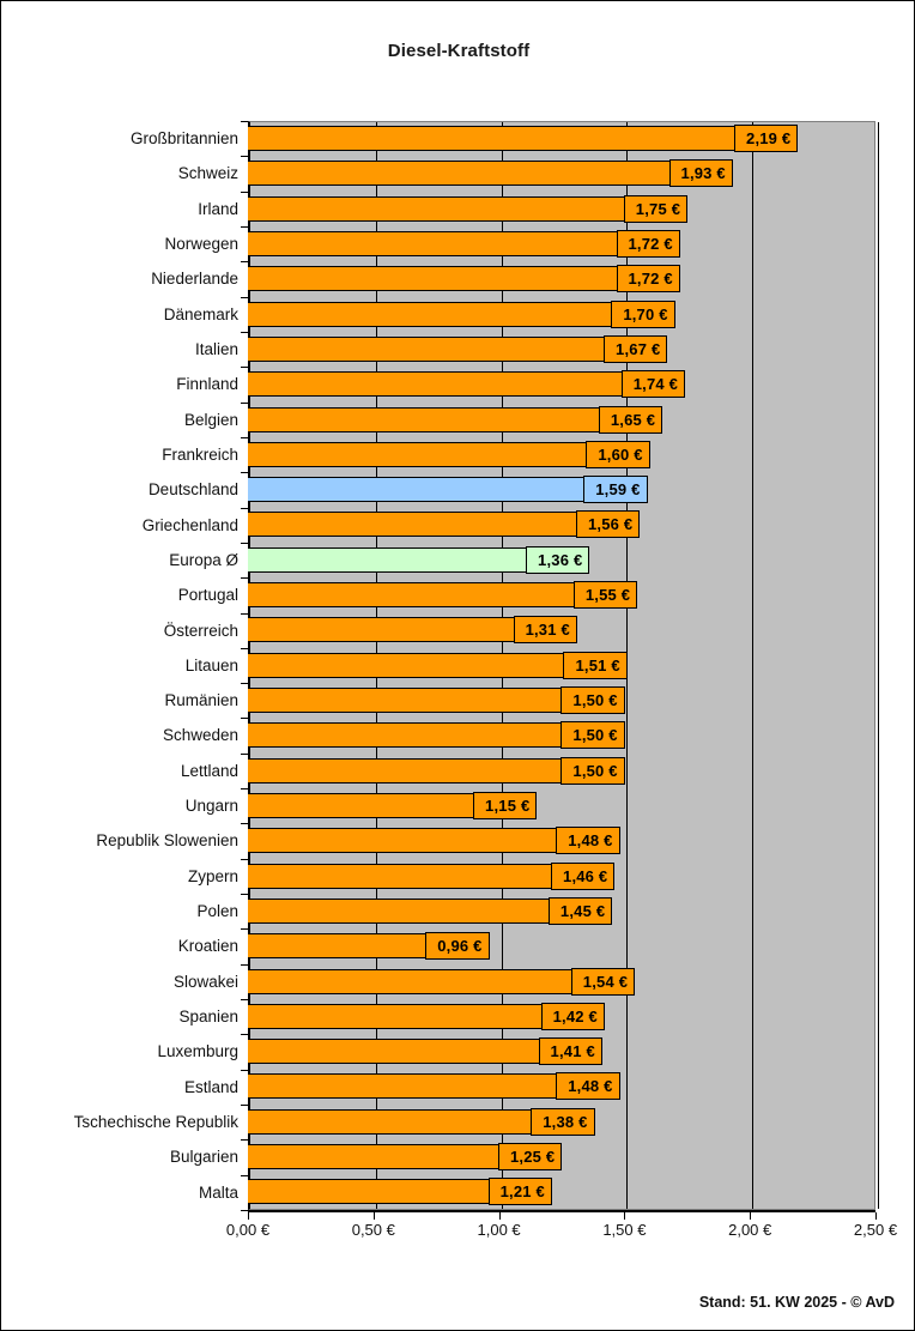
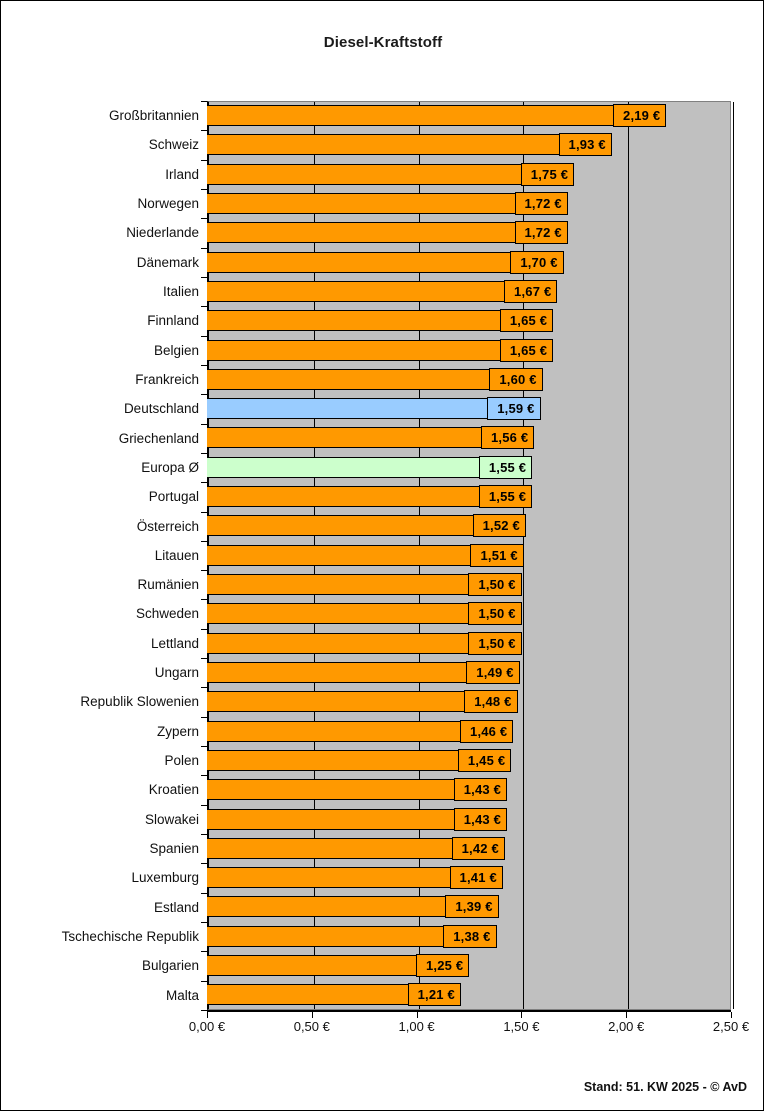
Finnland: 1,74 -> 1,65
Europa Ø: 1,36 -> 1,55
Österreich: 1,31 -> 1,52
Ungarn: 1,15 -> 1,49
Kroatien: 0,96 -> 1,43
Slowakei: 1,54 -> 1,43
Estland: 1,48 -> 1,39
